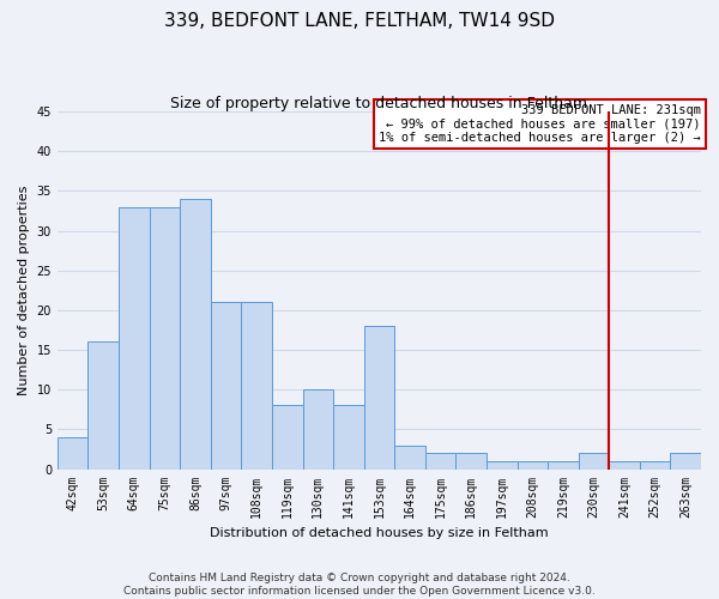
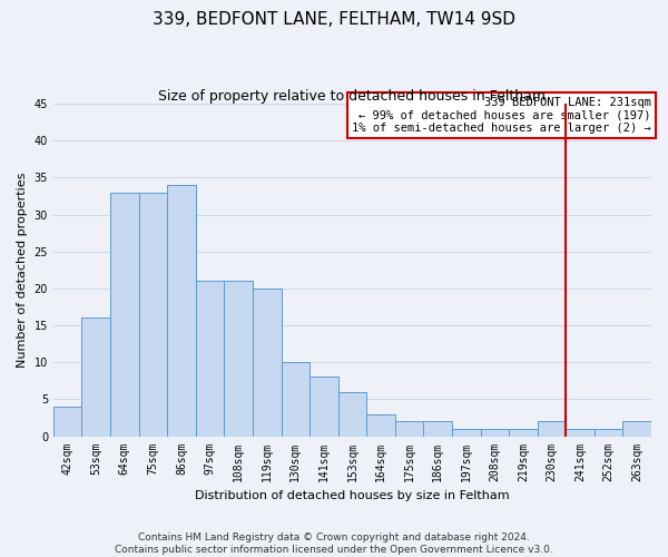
119sqm: 8 -> 20
153sqm: 18 -> 6
